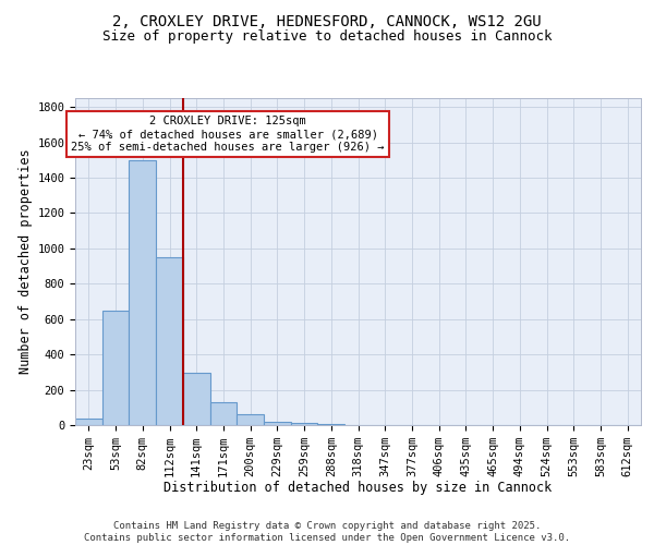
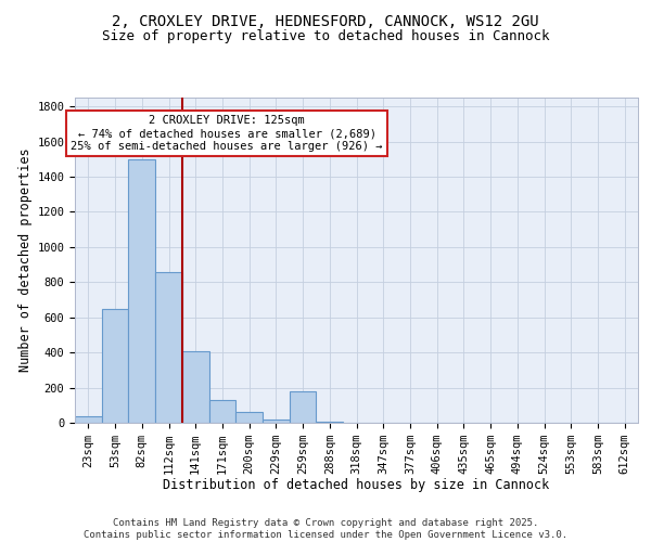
112sqm: 950 -> 860
141sqm: 300 -> 410
259sqm: 10 -> 180
